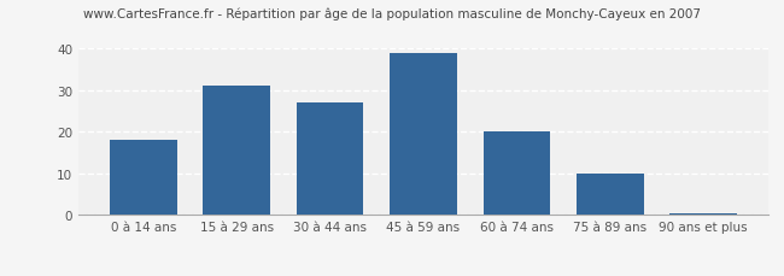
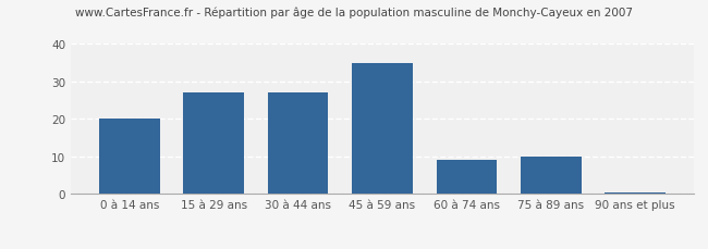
0 à 14 ans: 18.0 -> 20.0
15 à 29 ans: 31.0 -> 27.0
45 à 59 ans: 39.0 -> 35.0
60 à 74 ans: 20.0 -> 9.0
